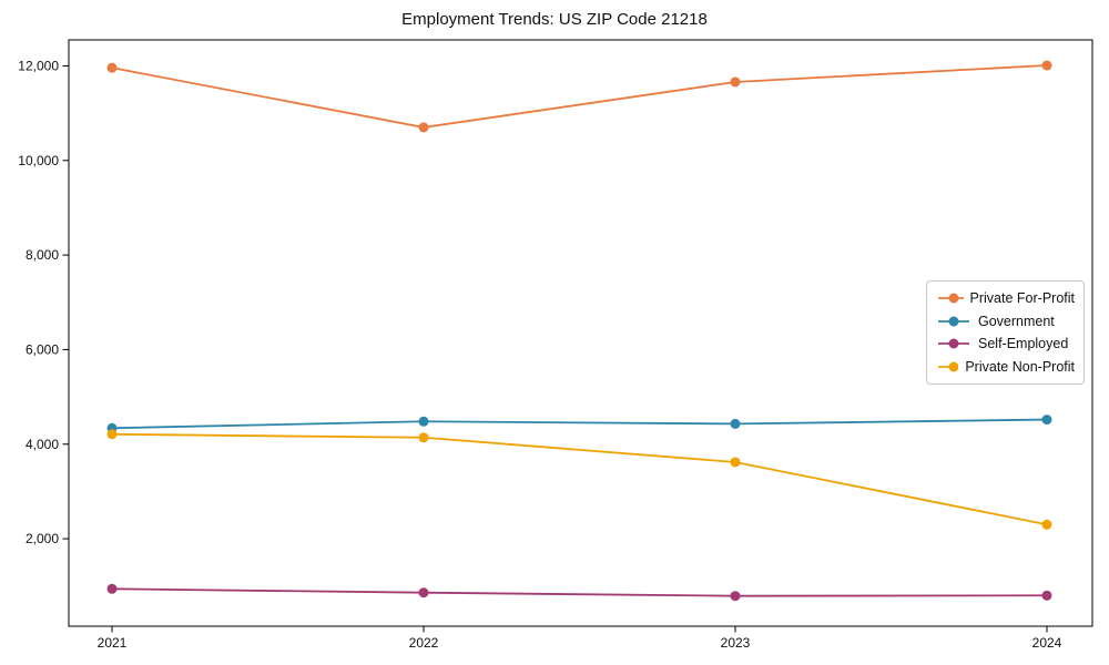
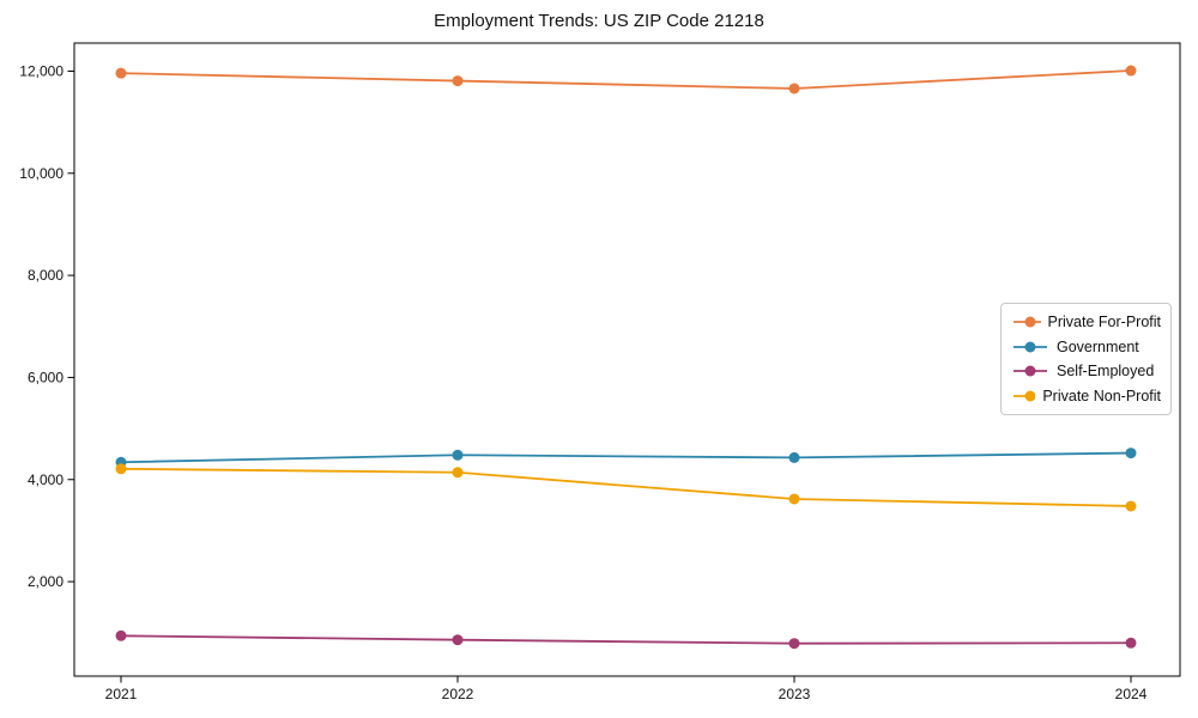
Private For-Profit/2022: 10700 -> 11800
Private Non-Profit/2024: 2300 -> 3500
